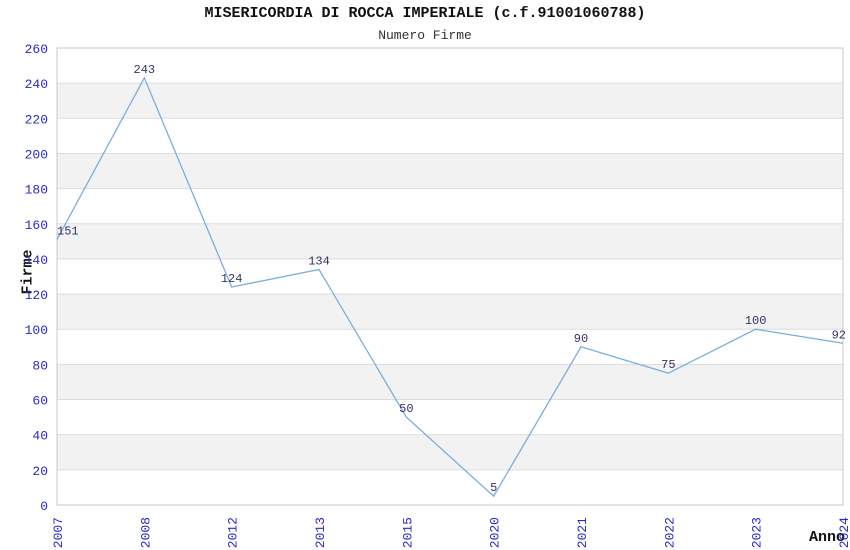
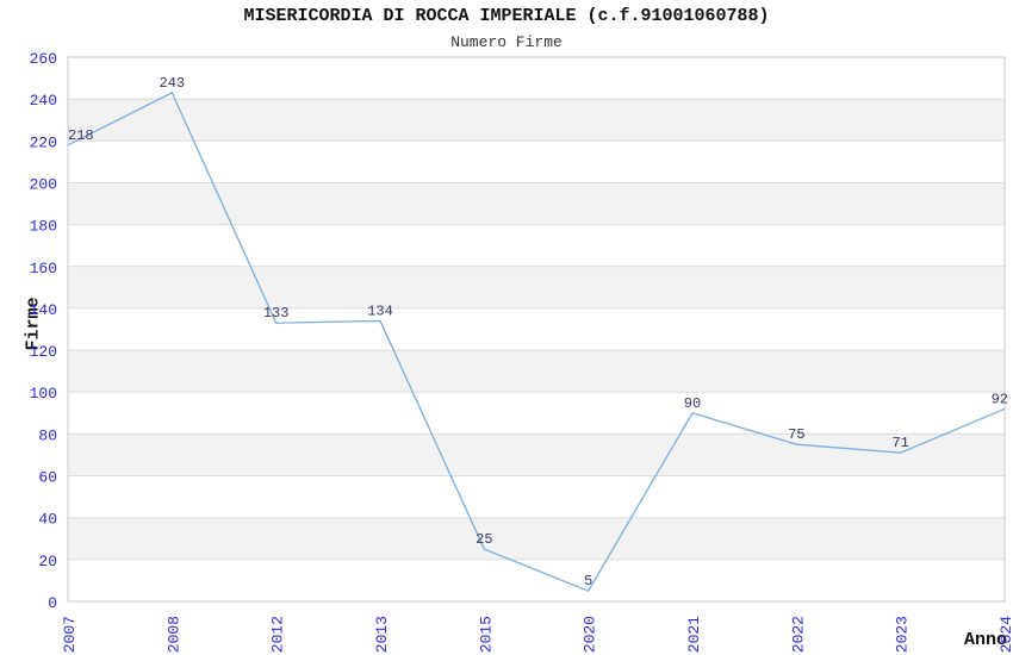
2007: 151 -> 218
2012: 124 -> 133
2015: 50 -> 25
2023: 100 -> 71
